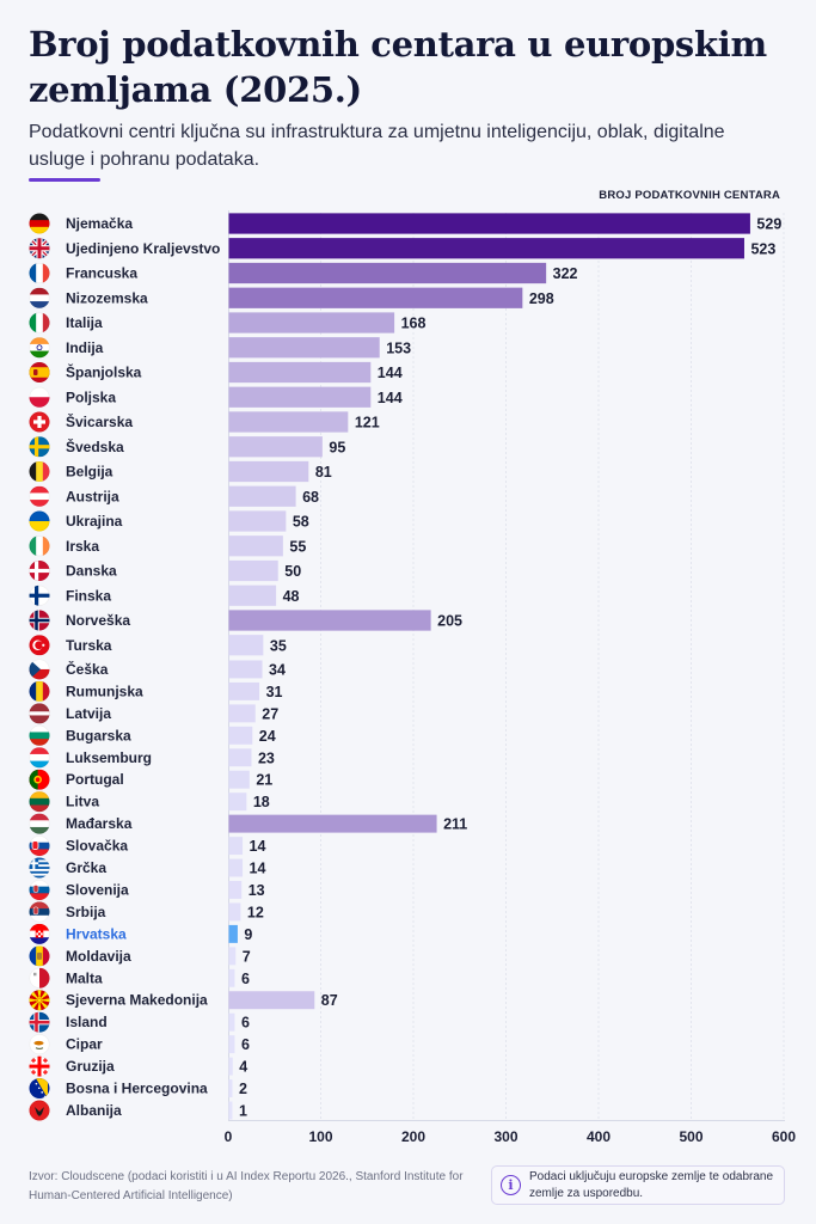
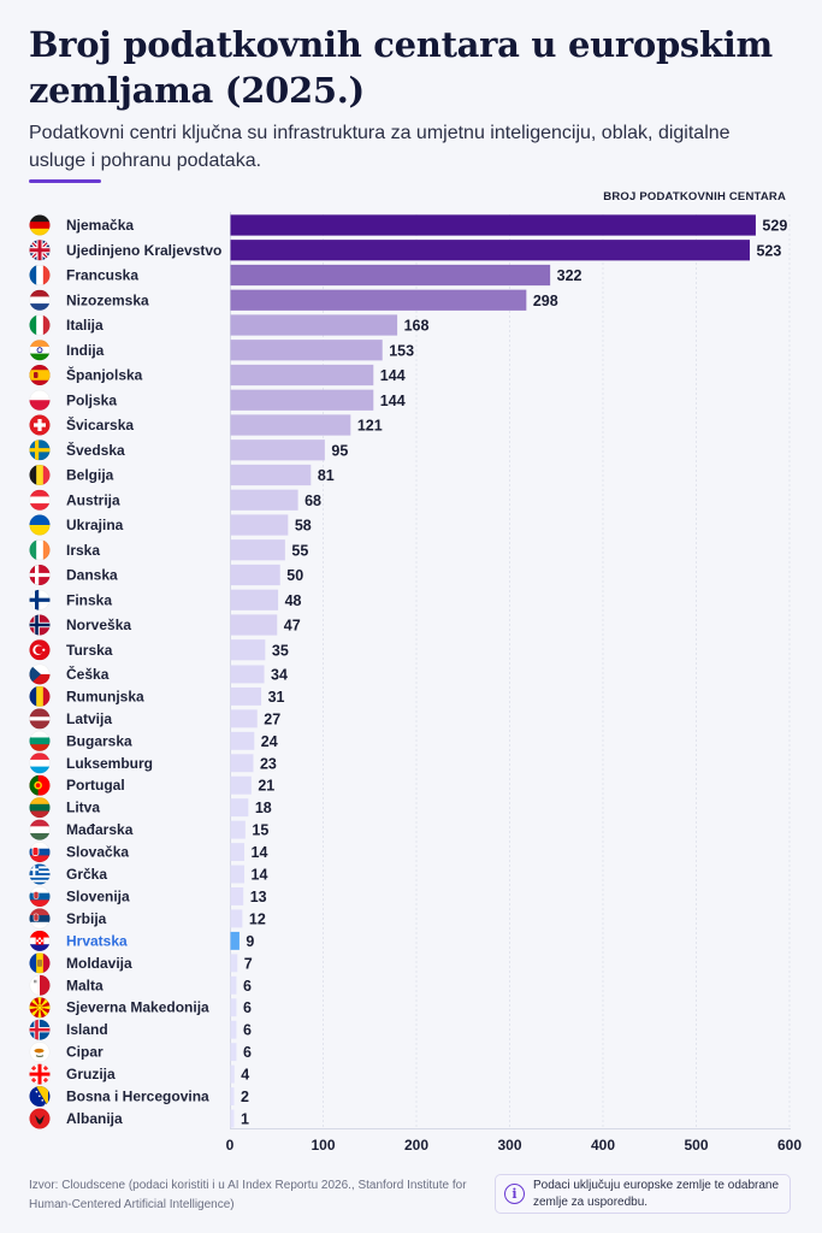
Norveška: 205 -> 47
Mađarska: 211 -> 15
Sjeverna Makedonija: 87 -> 6
